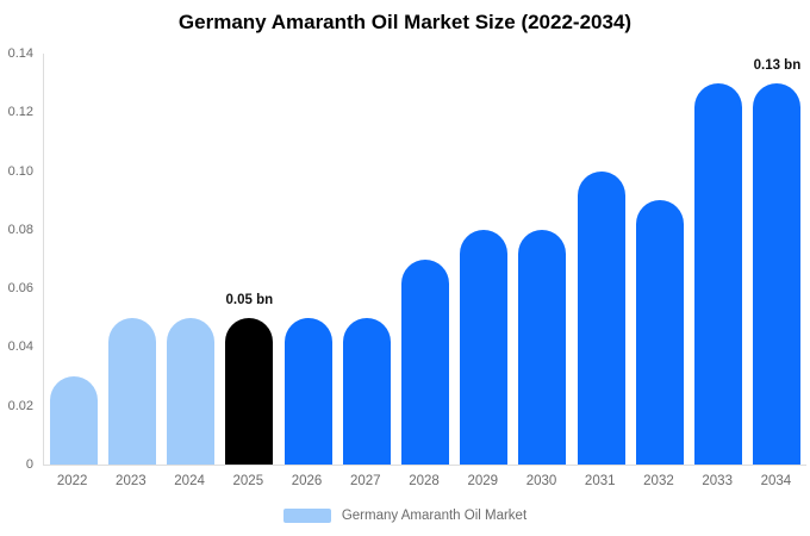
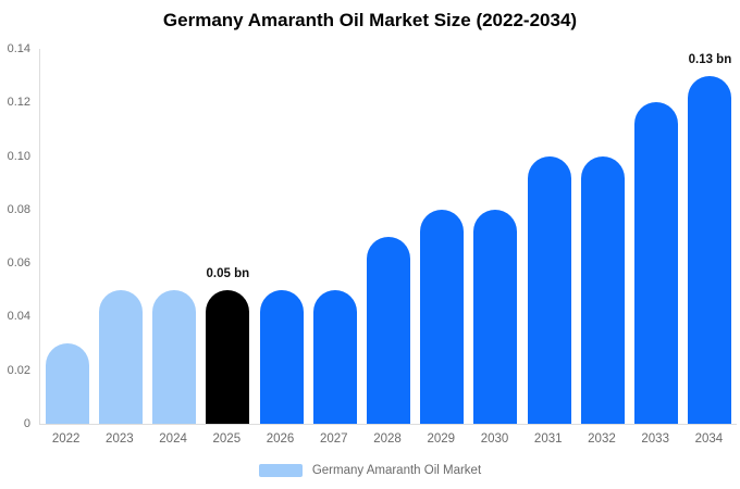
2032: 0.09 -> 0.10
2033: 0.13 -> 0.12
